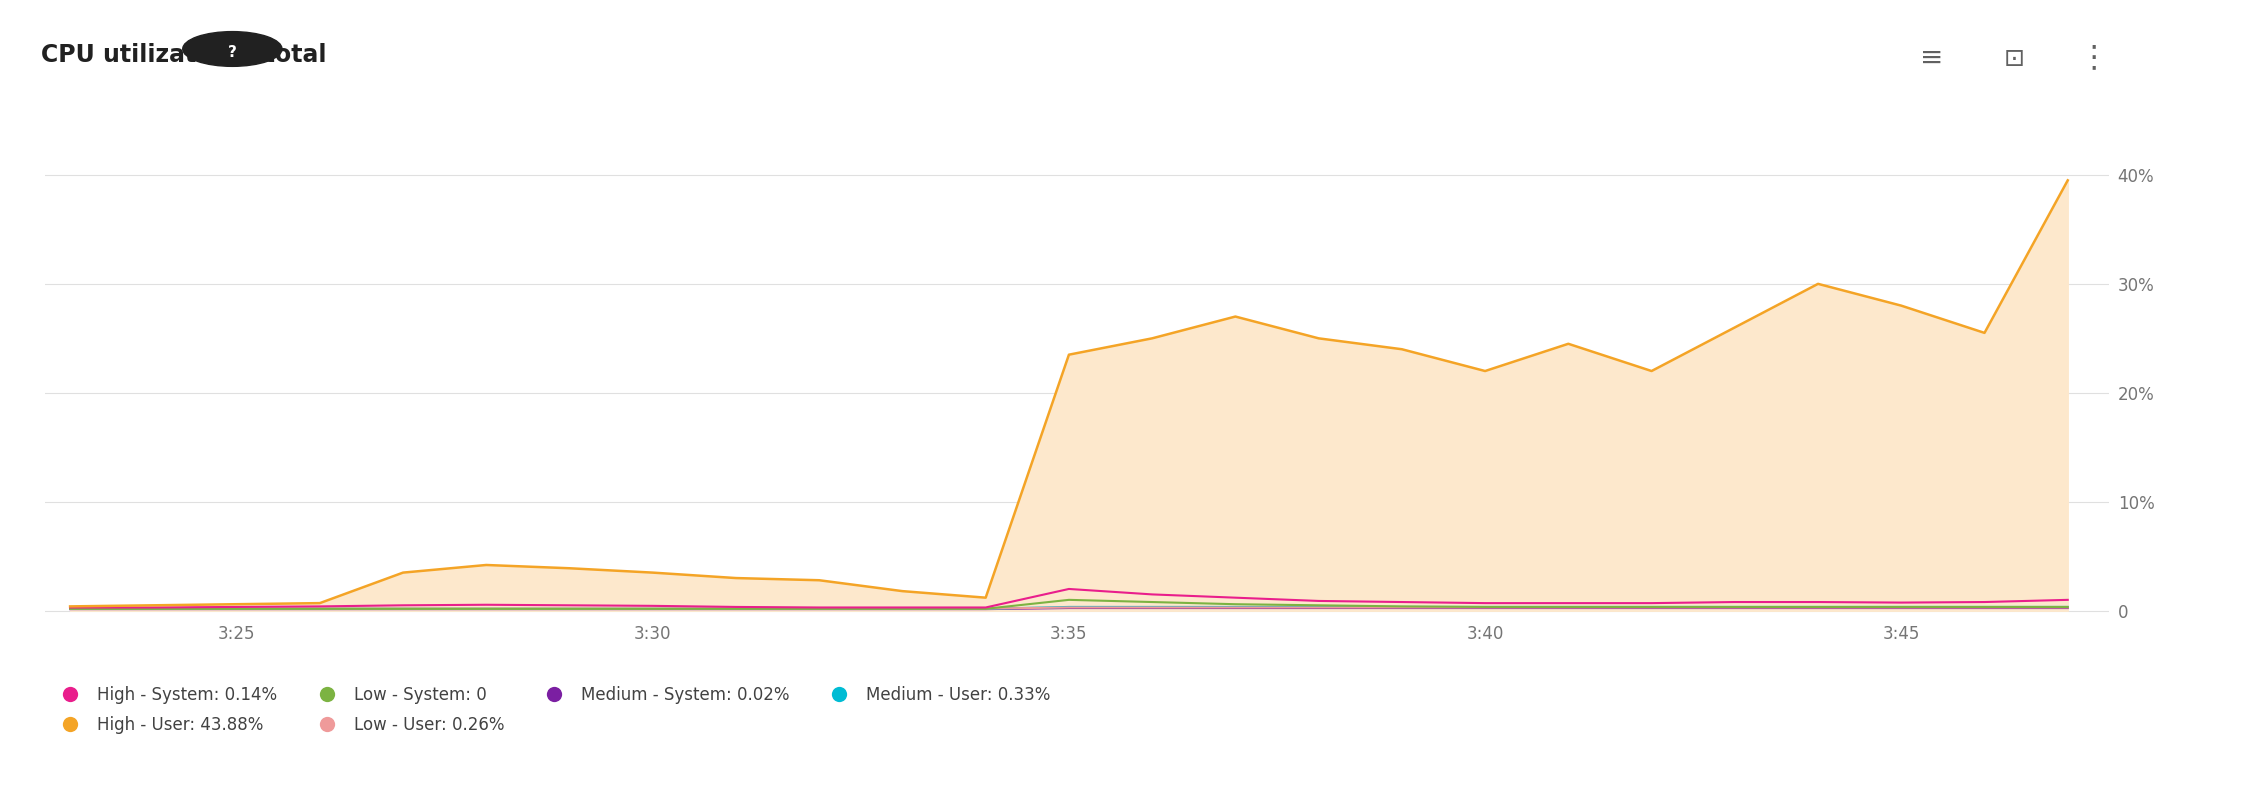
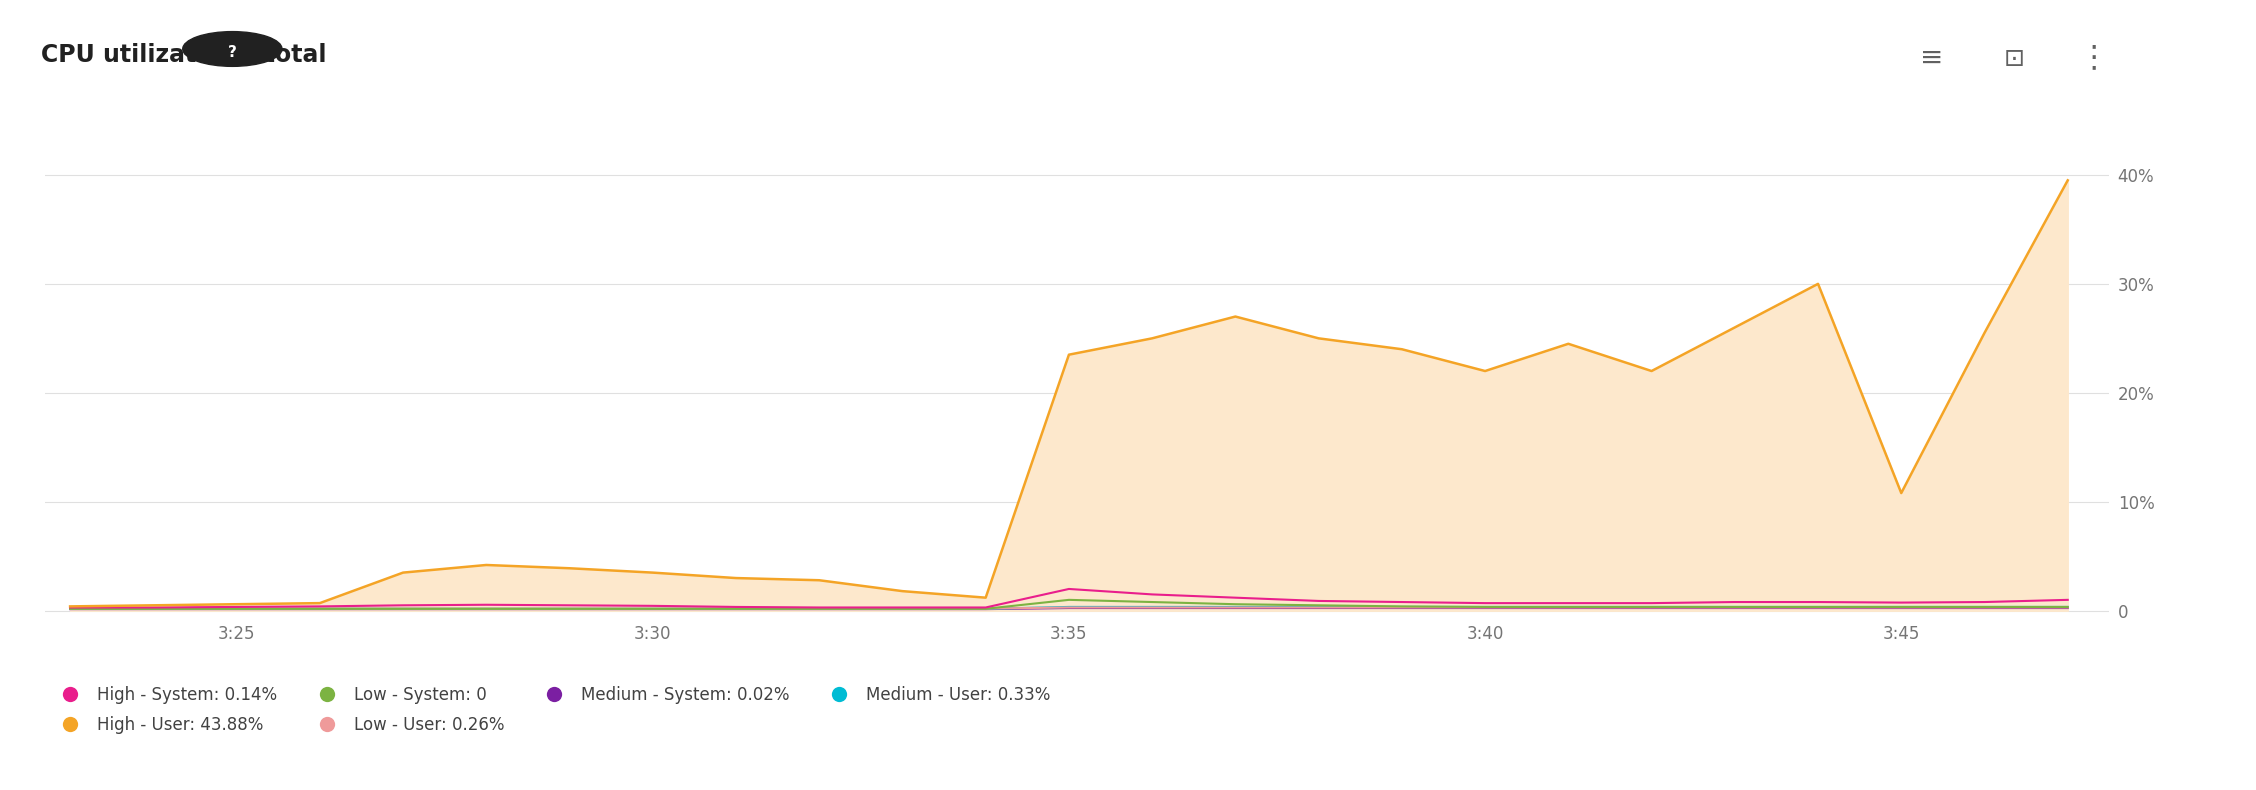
High - User: 43.88%/3:45: 28.0% -> 10.8%
